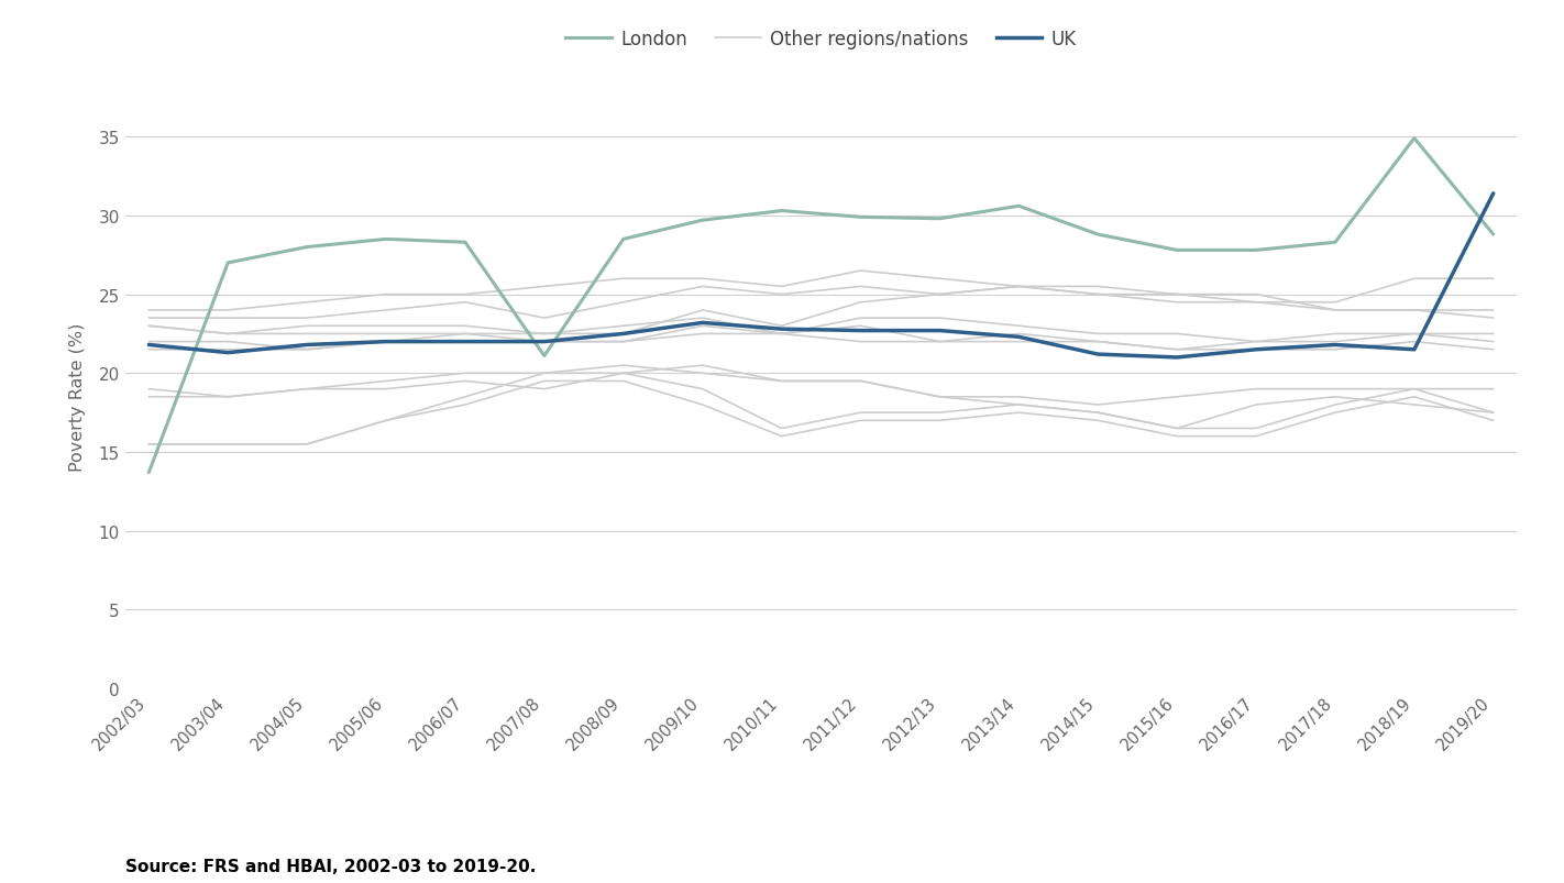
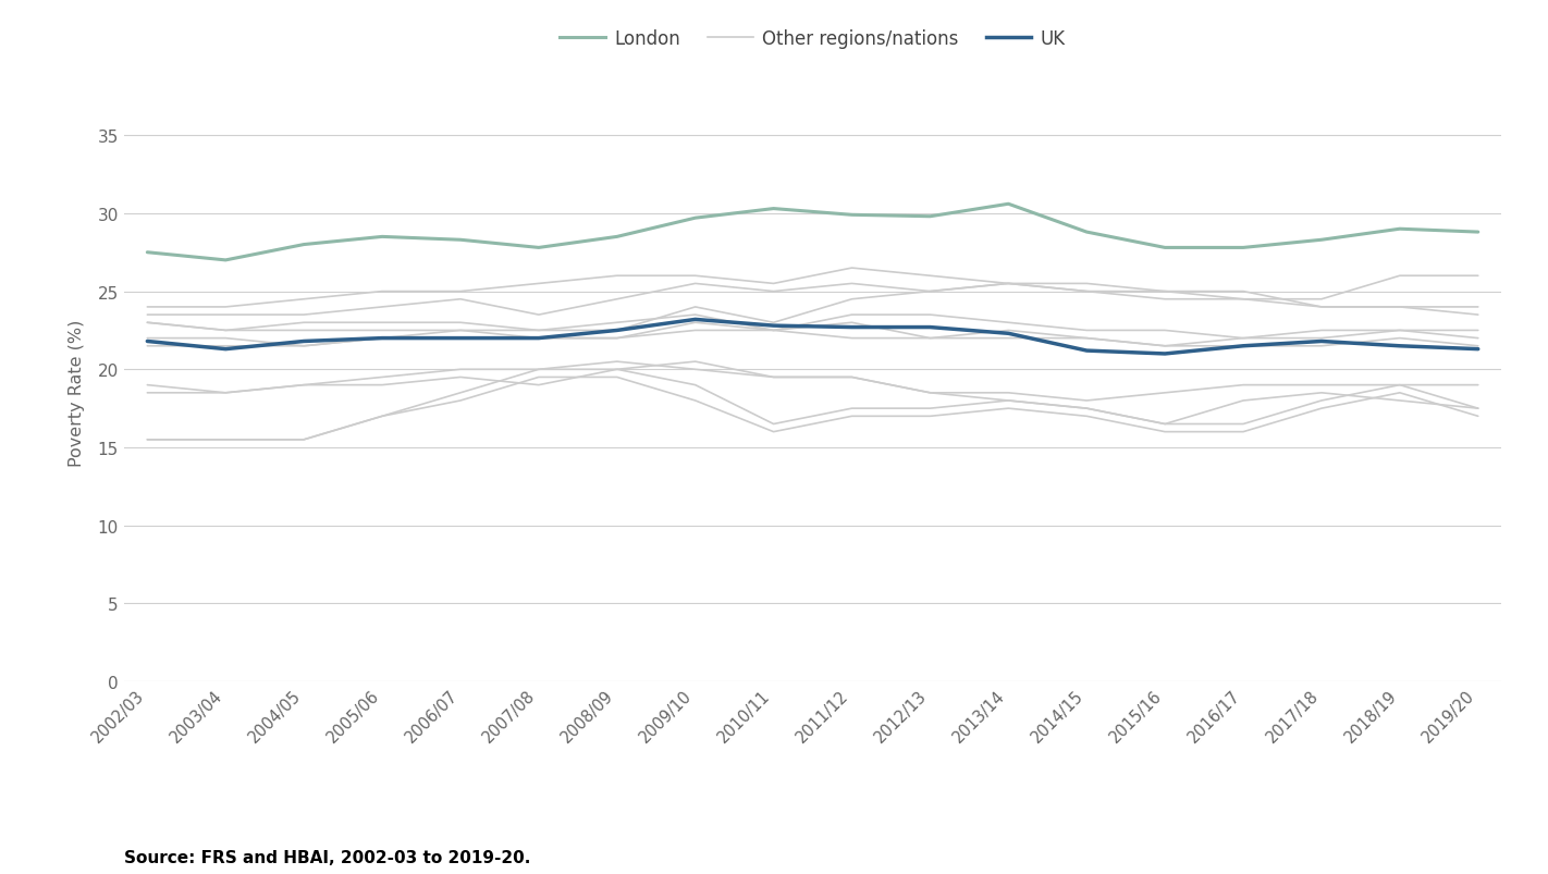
London/2002/03: 13.7 -> 27.5
London/2007/08: 21.1 -> 27.8
London/2018/19: 34.9 -> 29.0
UK/2019/20: 31.4 -> 21.3
